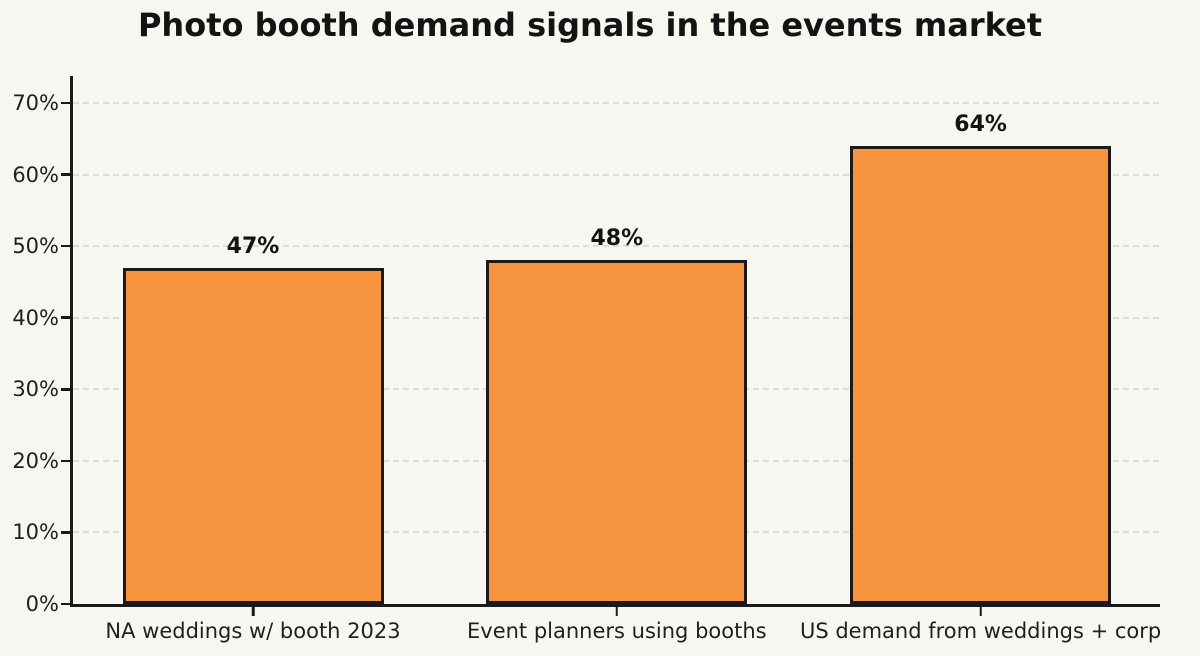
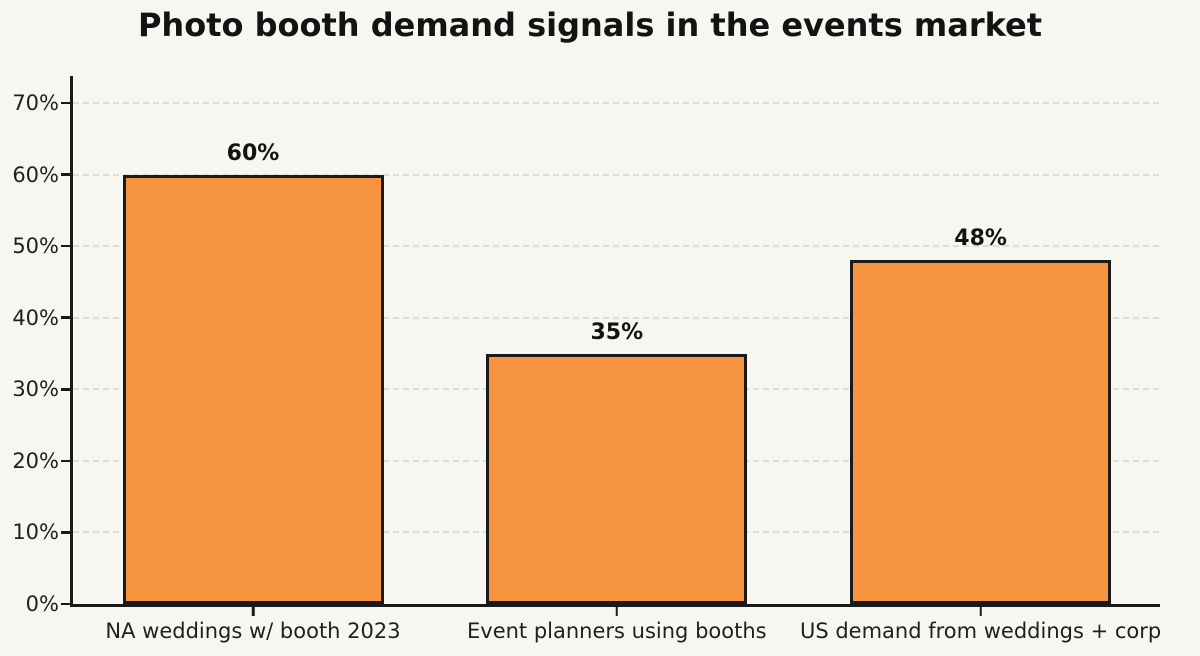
NA weddings w/ booth 2023: 47% -> 60%
Event planners using booths: 48% -> 35%
US demand from weddings + corp: 64% -> 48%
